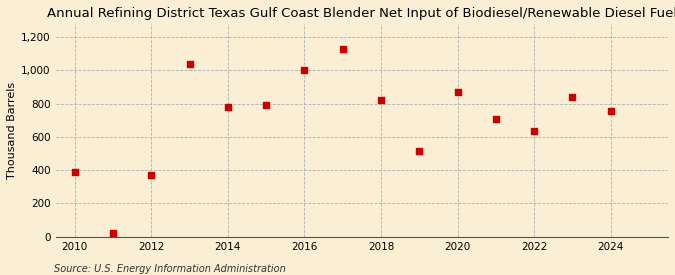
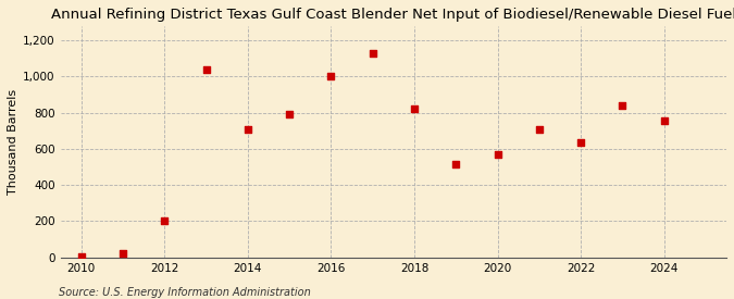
2010: 390 -> 0
2012: 370 -> 200
2014: 780 -> 710
2020: 870 -> 570
